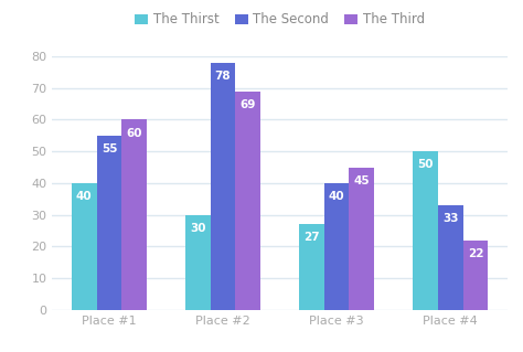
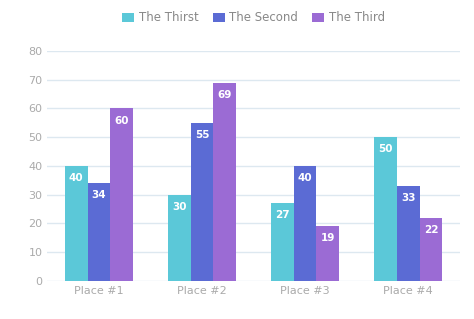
The Second/Place #1: 55 -> 34
The Second/Place #2: 78 -> 55
The Third/Place #3: 45 -> 19
